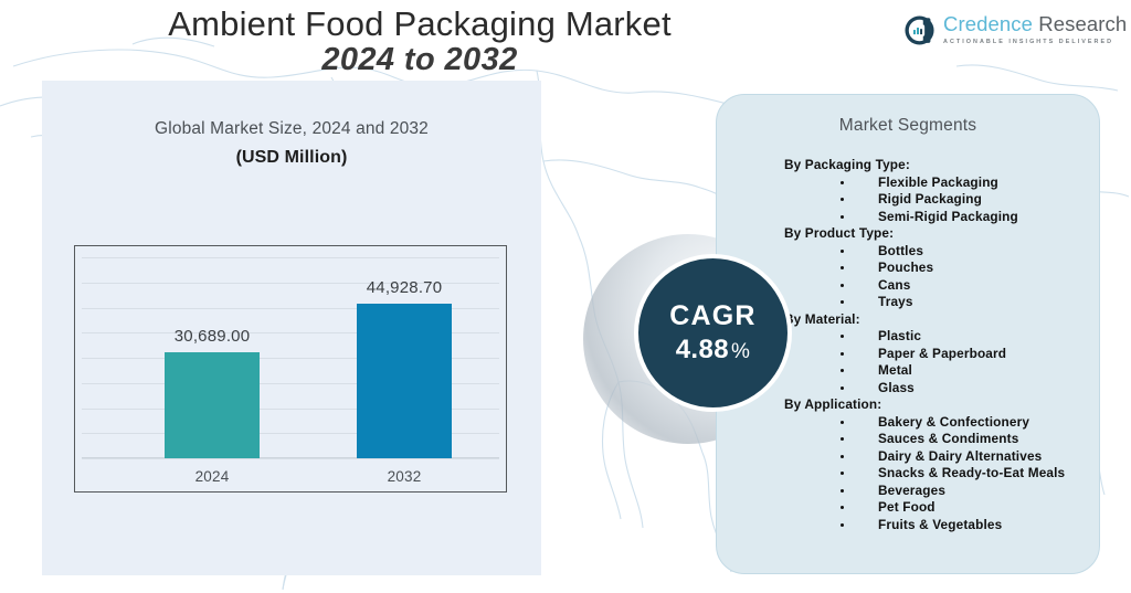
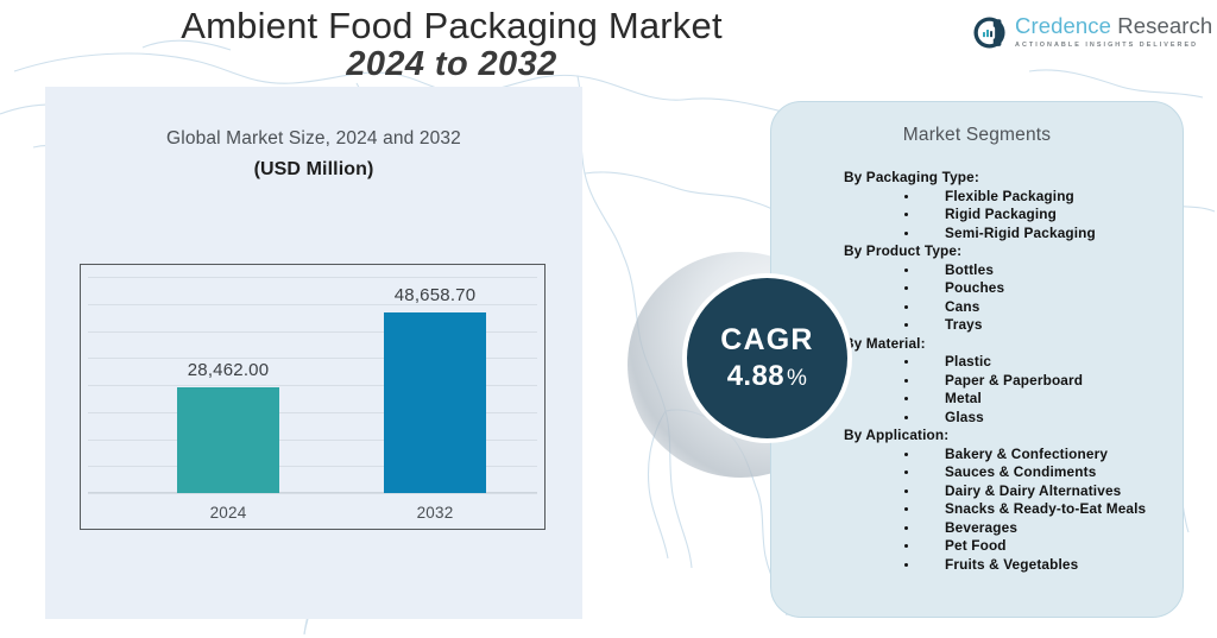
2024: 30,689.00 -> 28,462.00
2032: 44,928.70 -> 48,658.70
